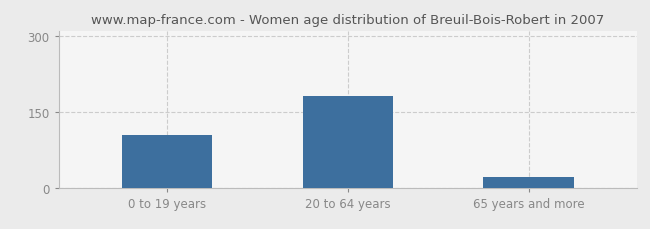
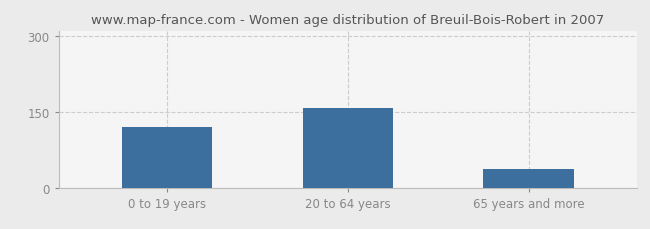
0 to 19 years: 105 -> 120
20 to 64 years: 182 -> 158
65 years and more: 21 -> 36
